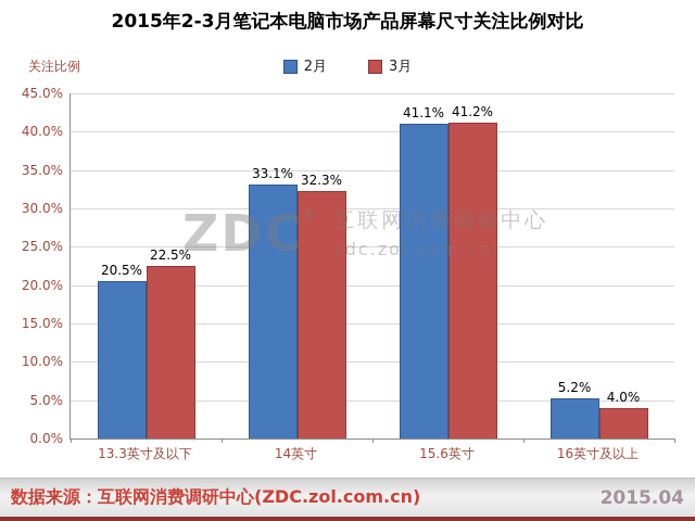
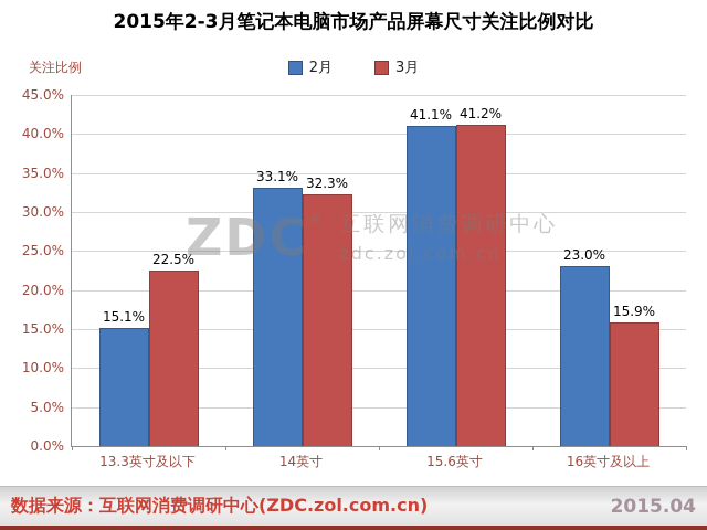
2月/13.3英寸及以下: 20.5% -> 15.1%
2月/16英寸及以上: 5.2% -> 23.0%
3月/16英寸及以上: 4.0% -> 15.9%
